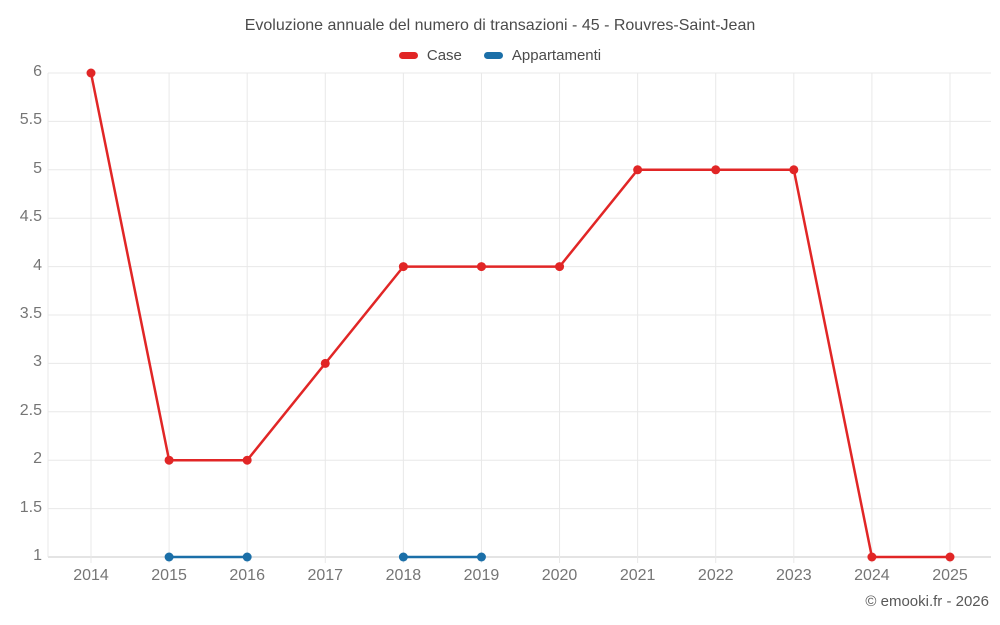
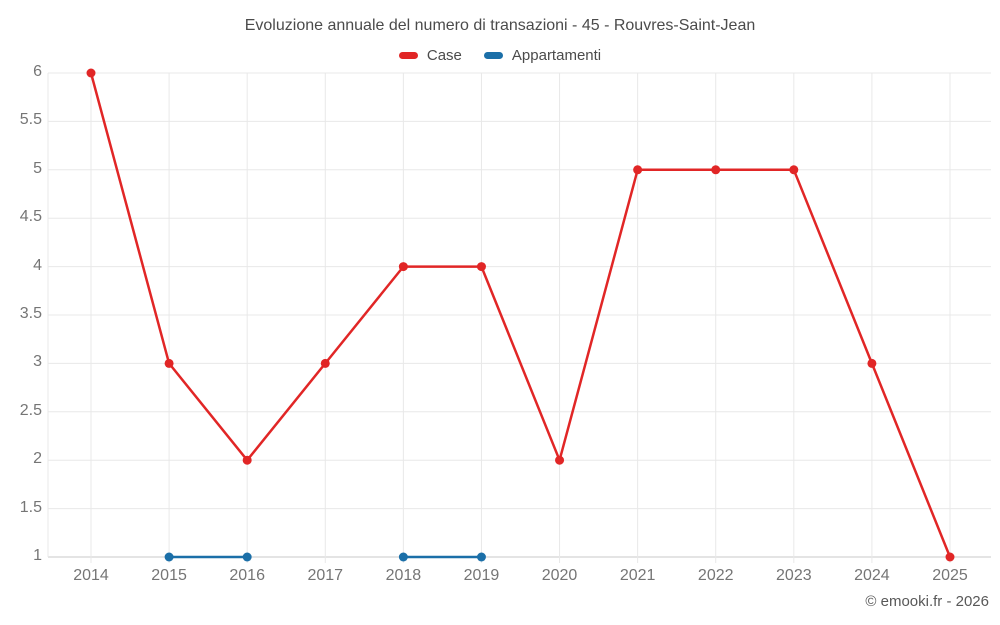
Case/2015: 2 -> 3
Case/2020: 4 -> 2
Case/2024: 1 -> 3
